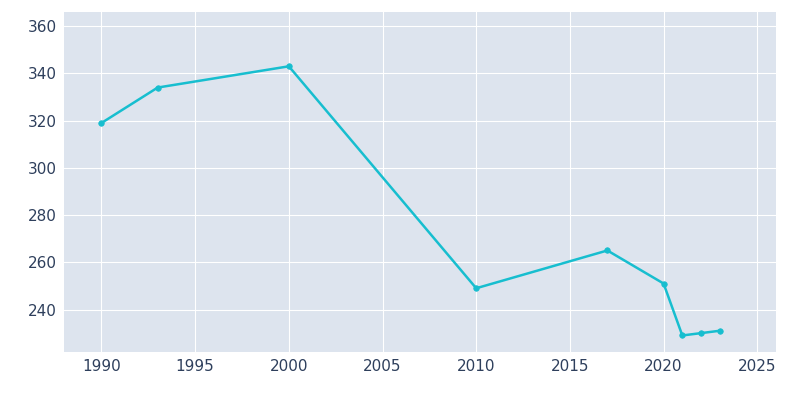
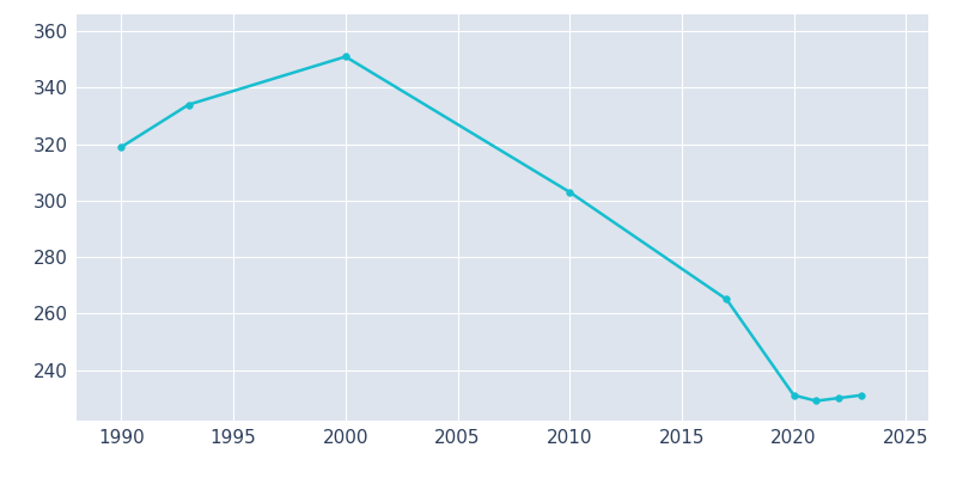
2000: 343 -> 351
2010: 249 -> 303
2020: 251 -> 231
